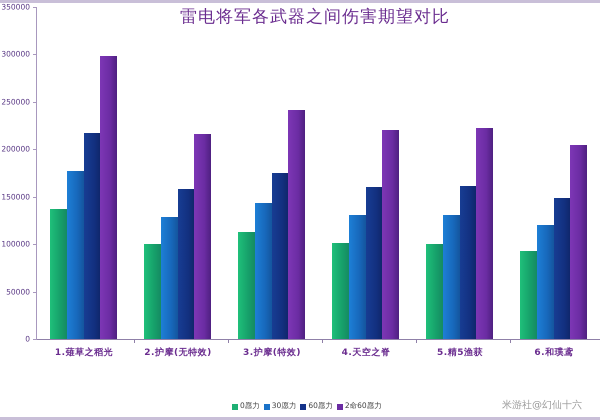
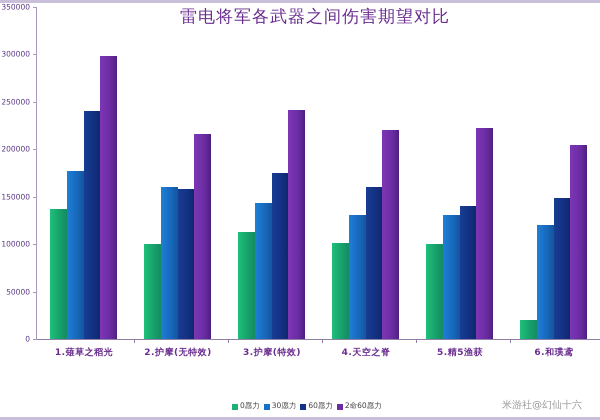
60愿力/1.薙草之稻光: 220000 -> 240000
30愿力/2.护摩(无特效): 130000 -> 160000
60愿力/5.精5渔获: 160000 -> 140000
0愿力/6.和璞鸢: 90000 -> 20000
